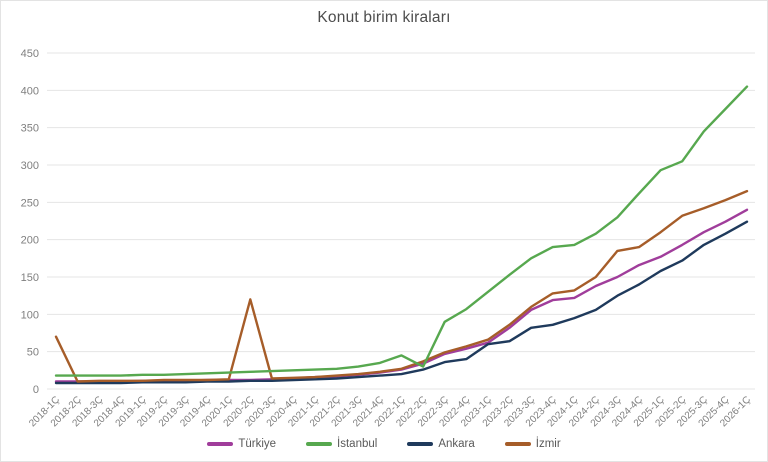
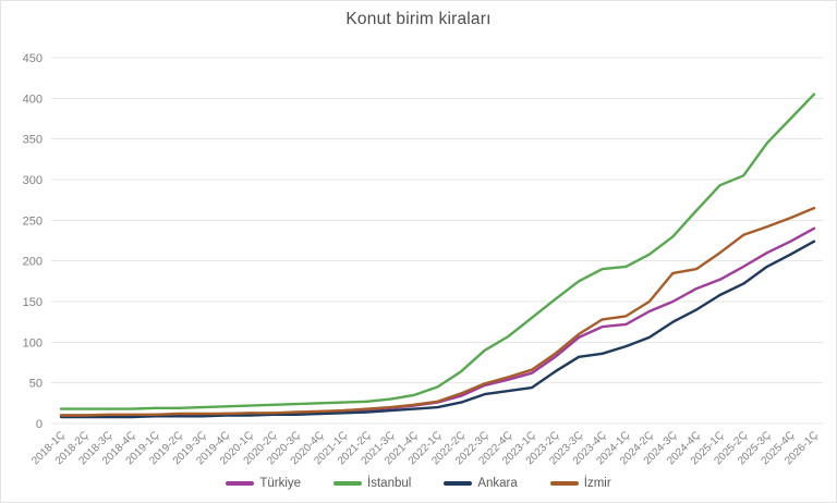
İzmir/2018-1Ç: 70 -> 10
İzmir/2020-2Ç: 120 -> 10
İstanbul/2022-2Ç: 30 -> 60
Ankara/2023-1Ç: 60 -> 40
